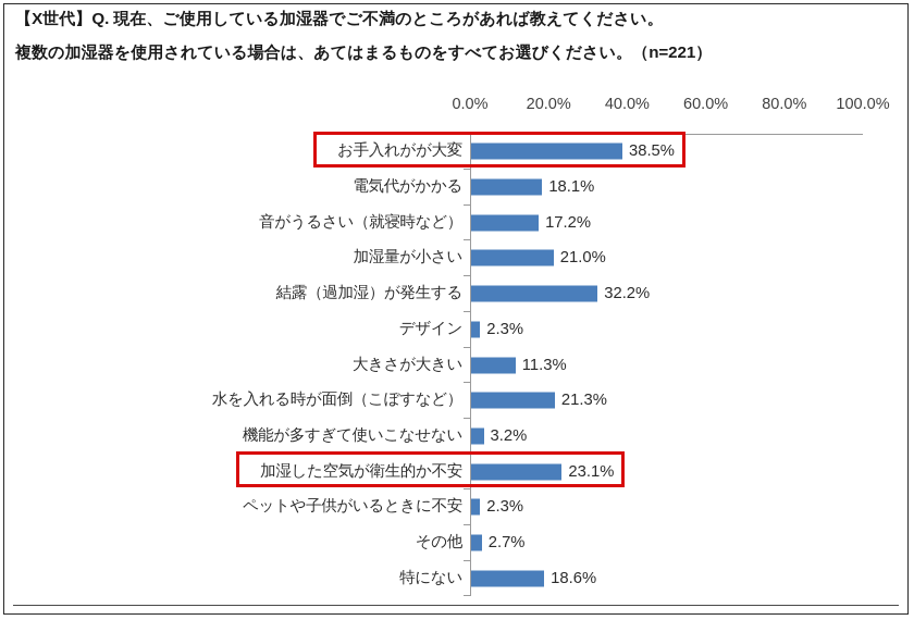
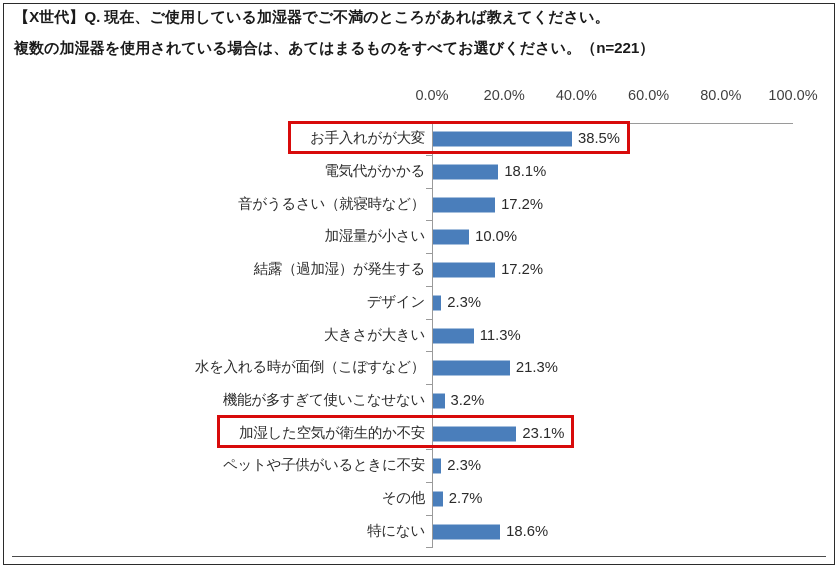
加湿量が小さい: 21.0% -> 10.0%
結露（過加湿）が発生する: 32.2% -> 17.2%
